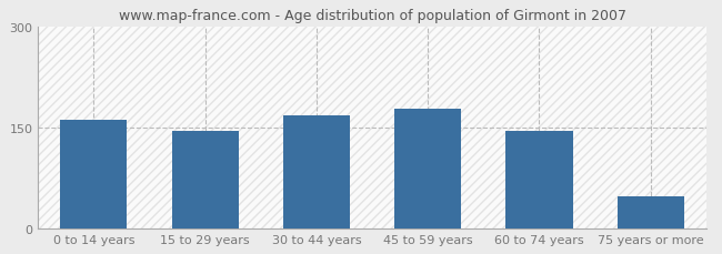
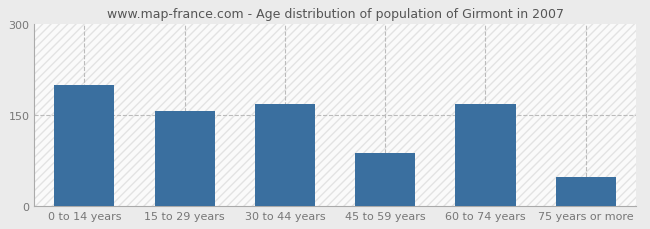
0 to 14 years: 161 -> 200
15 to 29 years: 145 -> 156
45 to 59 years: 178 -> 88
60 to 74 years: 145 -> 168
